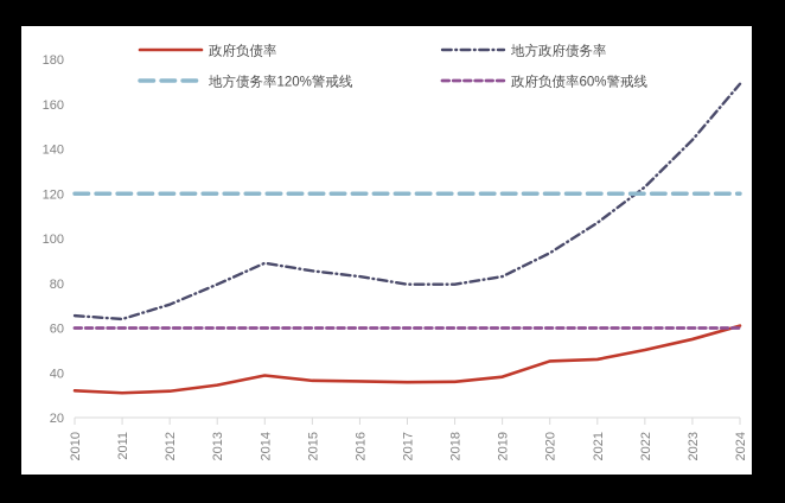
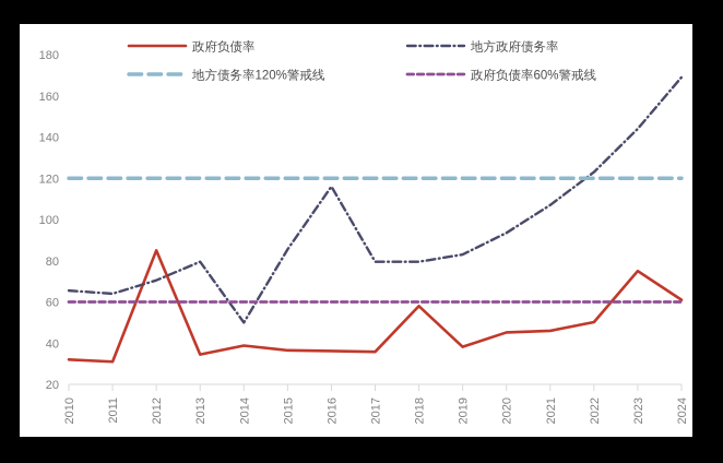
政府负债率/2012: 32 -> 85
地方政府债务率/2014: 89 -> 50
地方政府债务率/2016: 83 -> 116
政府负债率/2018: 36 -> 58
政府负债率/2023: 55 -> 75
